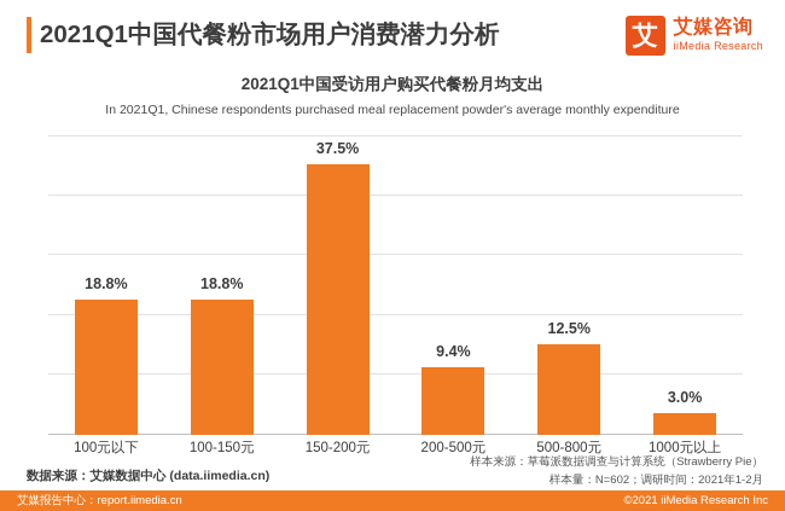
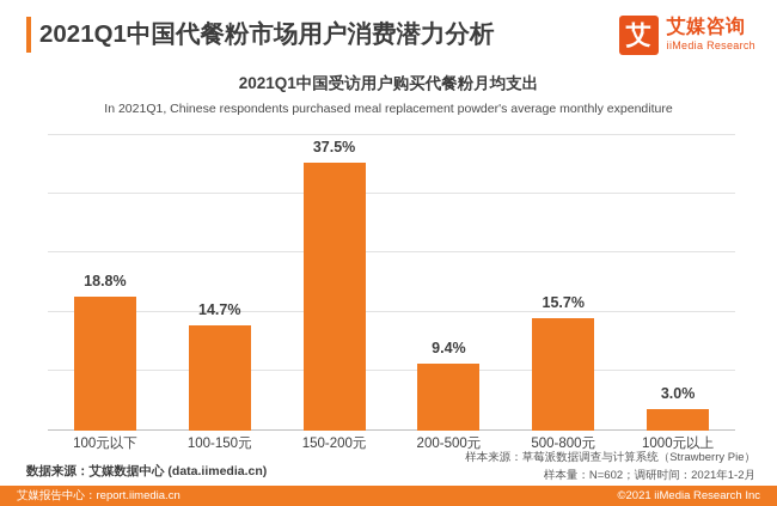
100-150元: 18.8% -> 14.7%
500-800元: 12.5% -> 15.7%
